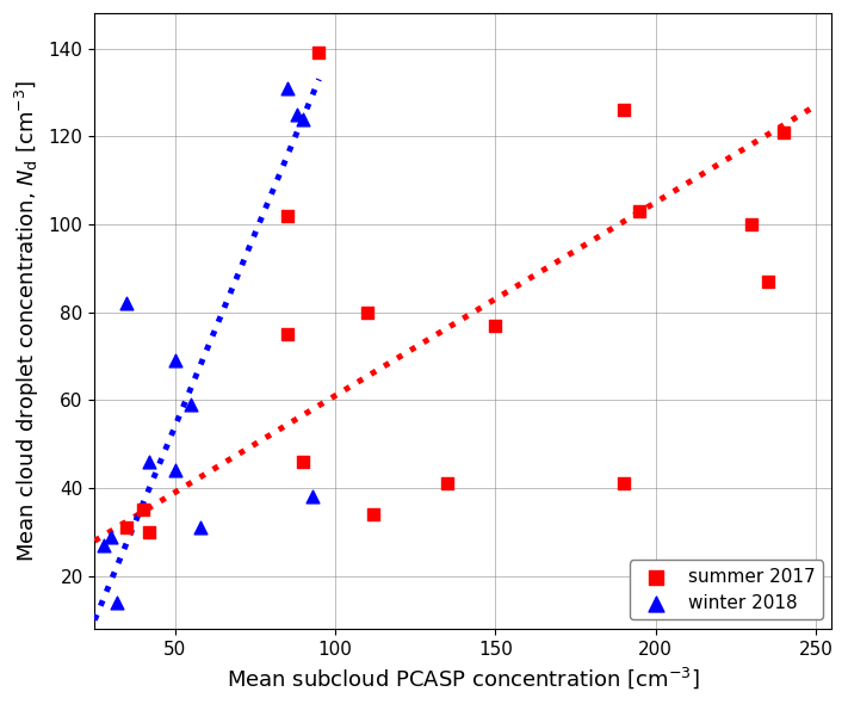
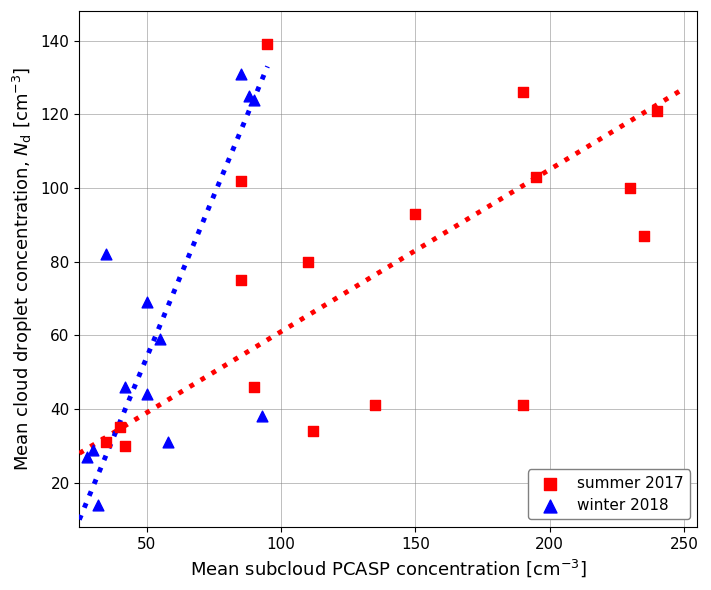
summer 2017/150: 77 -> 93
